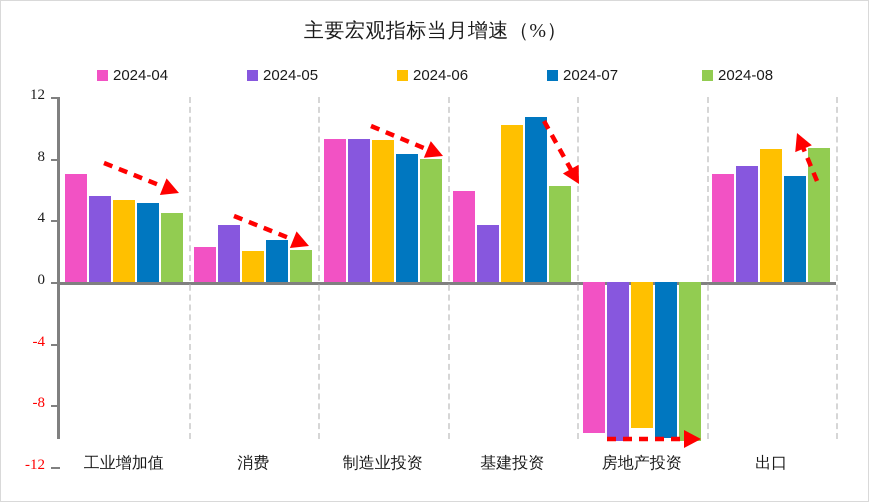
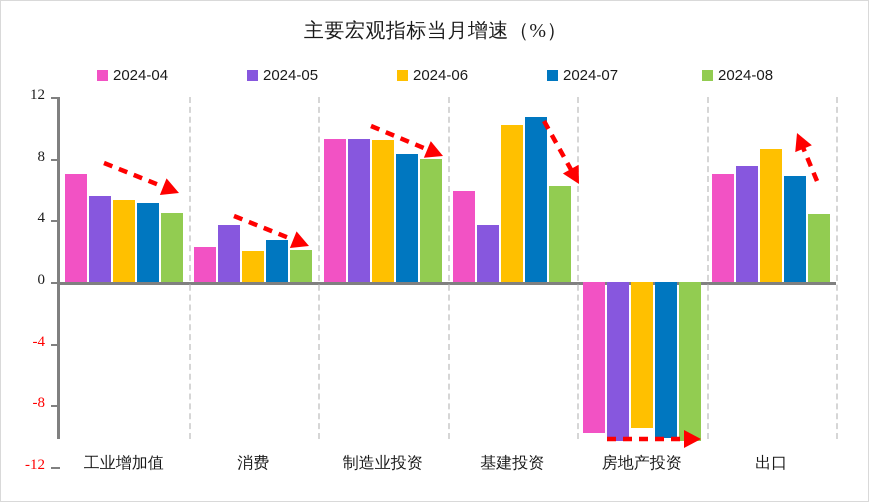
2024-08/出口: 8.7 -> 4.4
